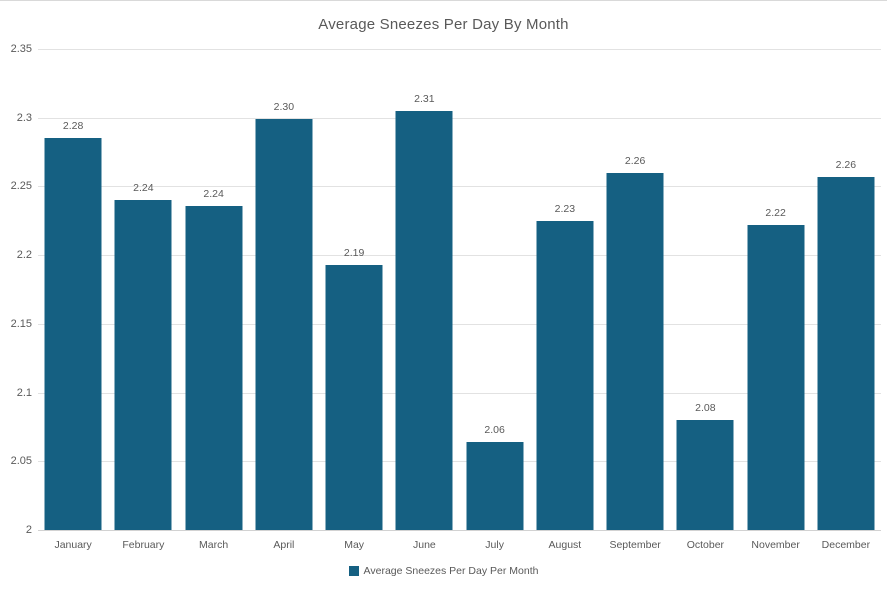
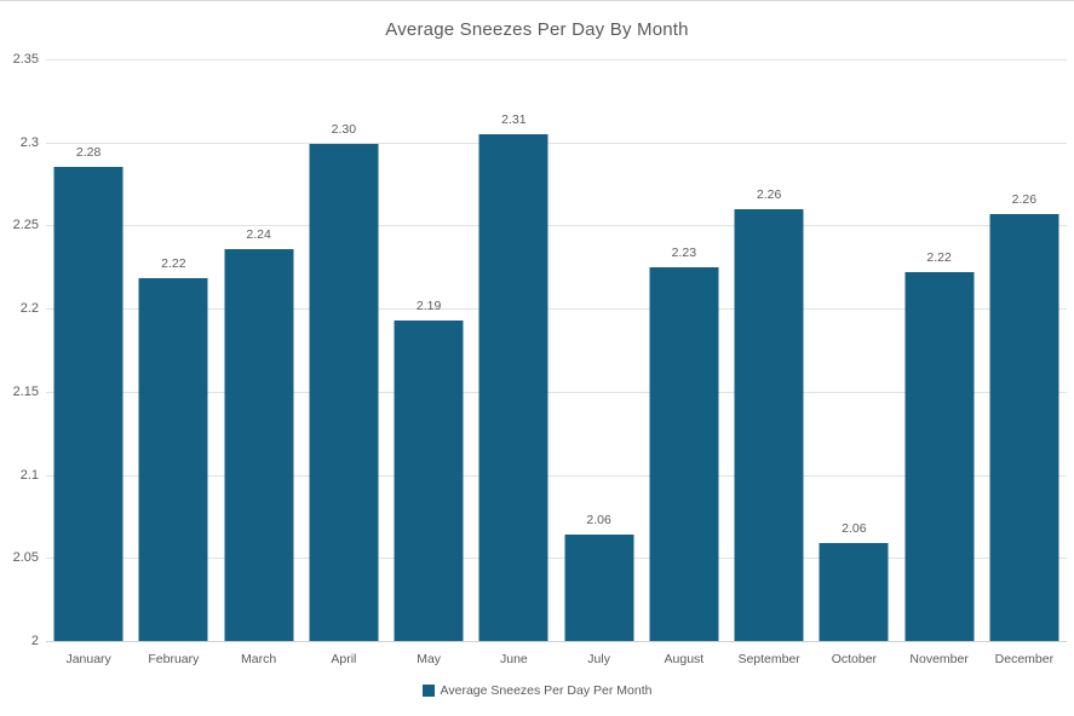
February: 2.24 -> 2.22
October: 2.08 -> 2.06
